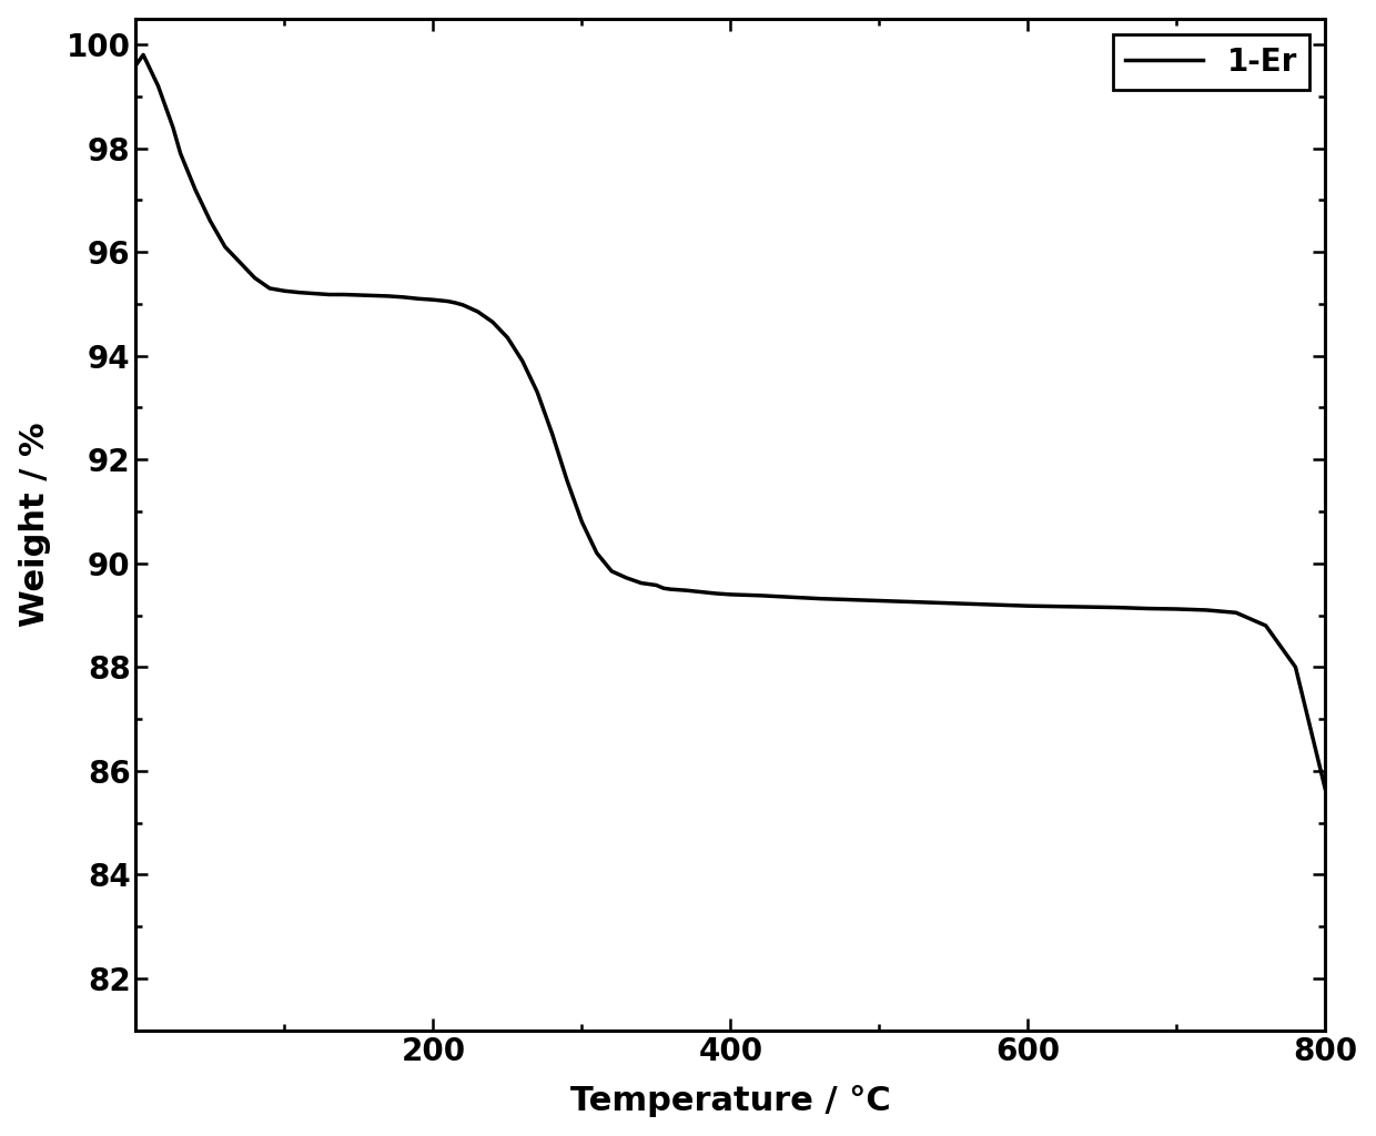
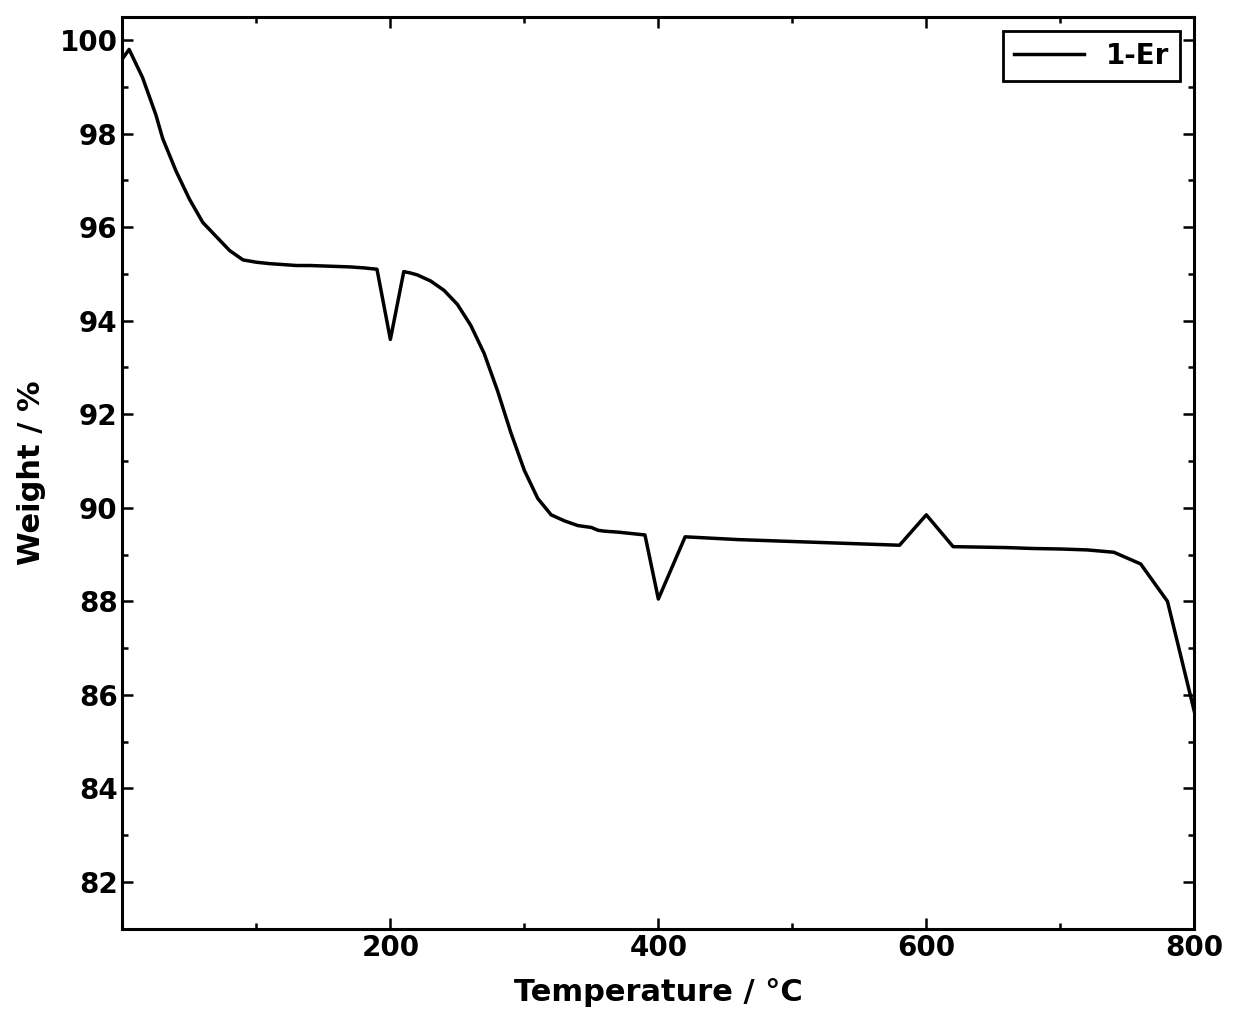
200: 95.08 -> 93.60
400: 89.40 -> 88.05
600: 89.18 -> 89.85
